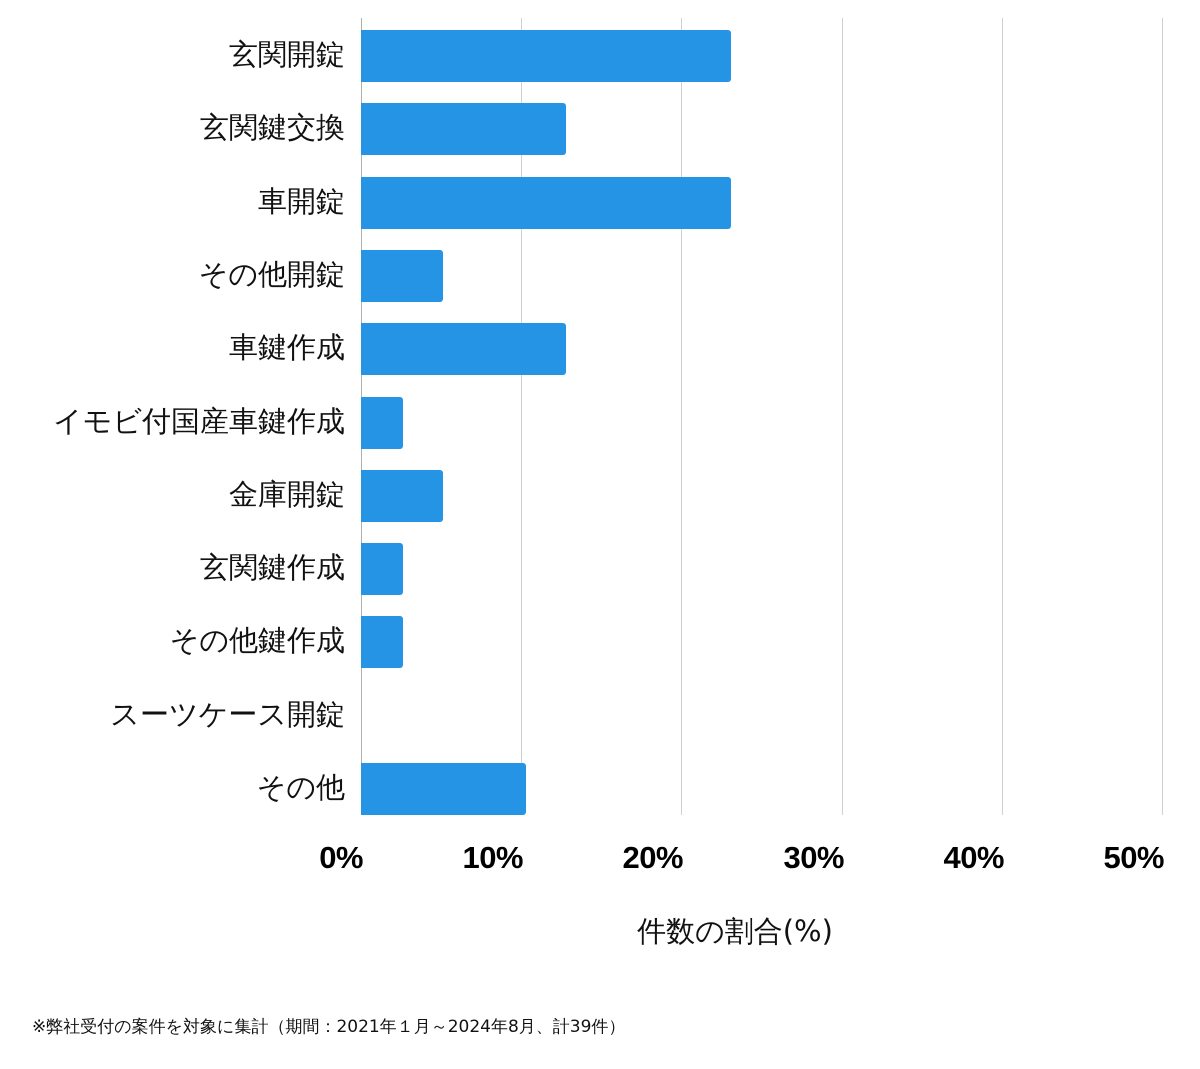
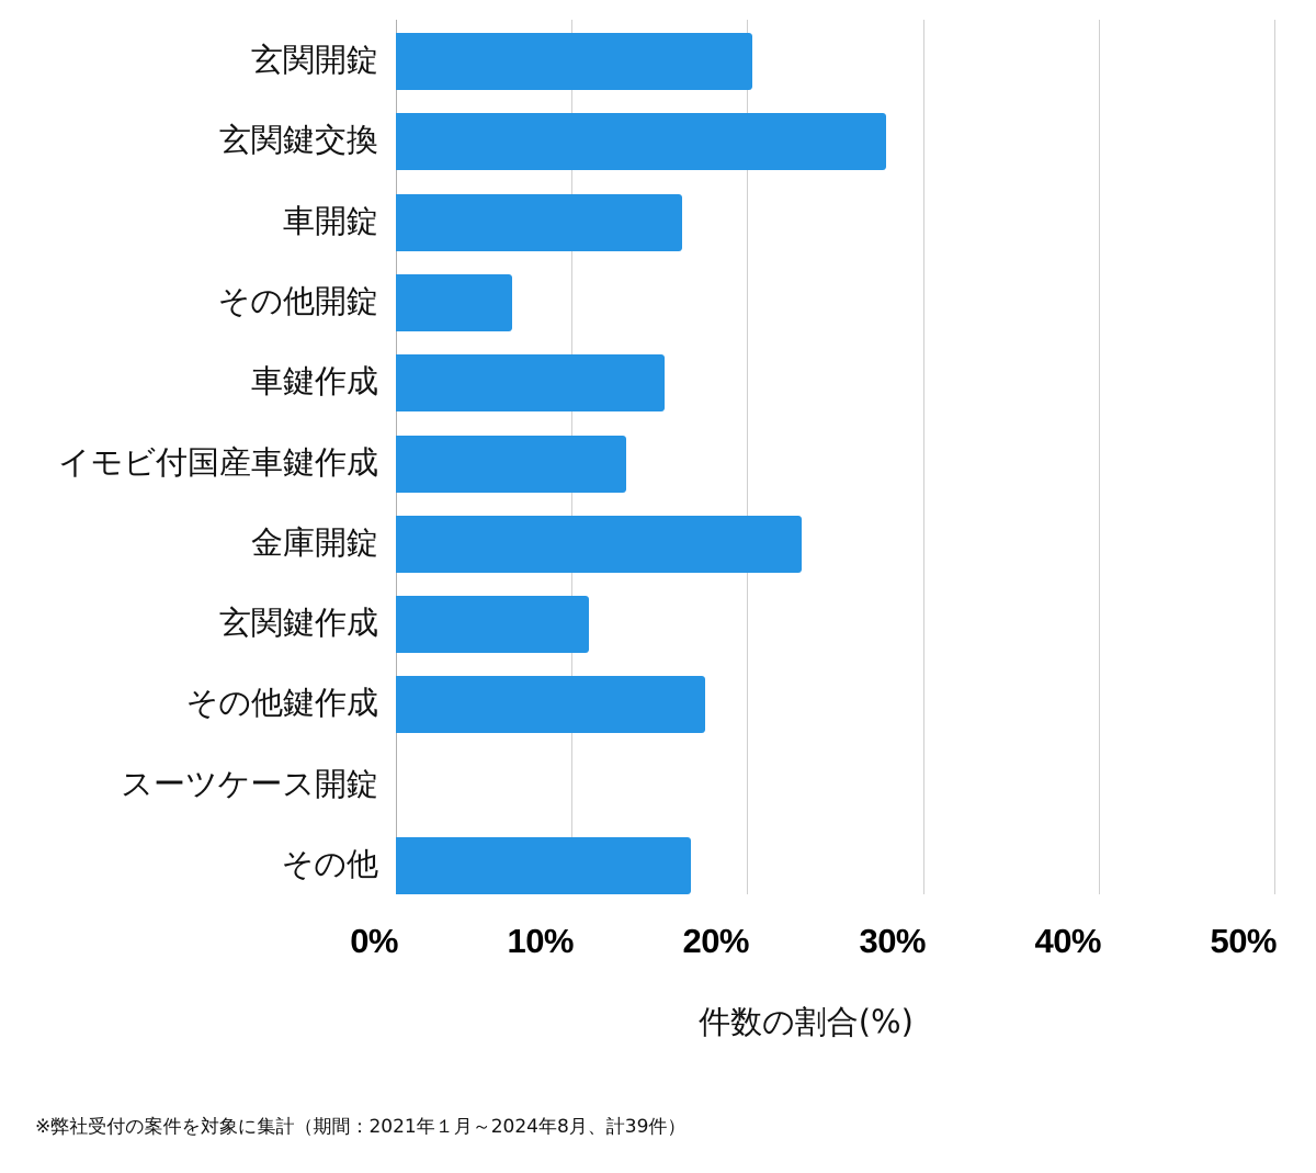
玄関開錠: 23.1% -> 20.3%
玄関鍵交換: 12.8% -> 27.9%
車開錠: 23.1% -> 16.3%
その他開錠: 5.1% -> 6.6%
車鍵作成: 12.8% -> 15.3%
イモビ付国産車鍵作成: 2.6% -> 13.1%
金庫開錠: 5.1% -> 23.1%
玄関鍵作成: 2.6% -> 11.0%
その他鍵作成: 2.6% -> 17.6%
その他: 10.3% -> 16.8%
